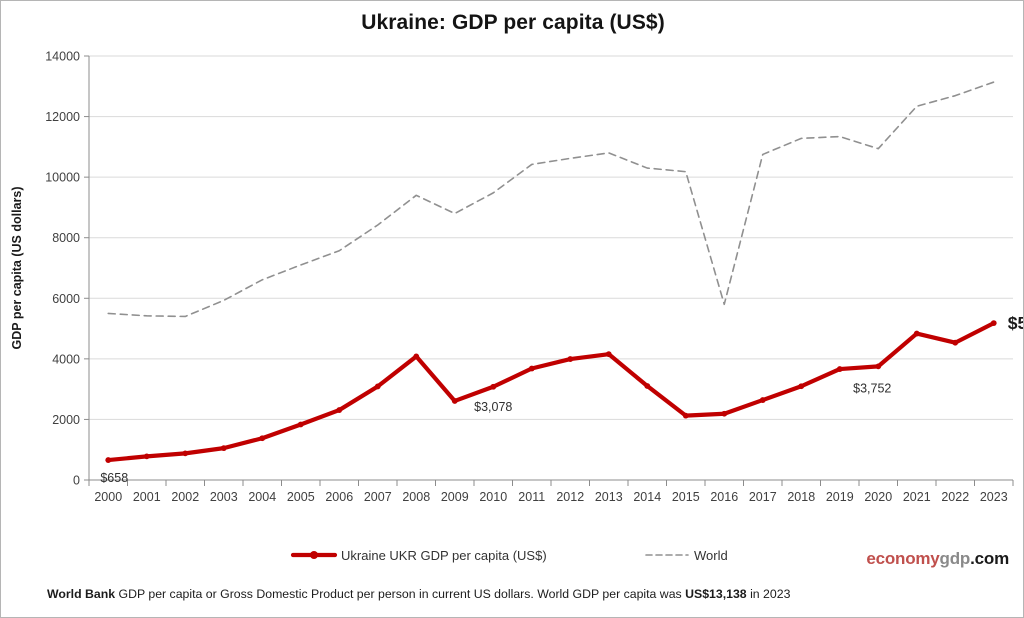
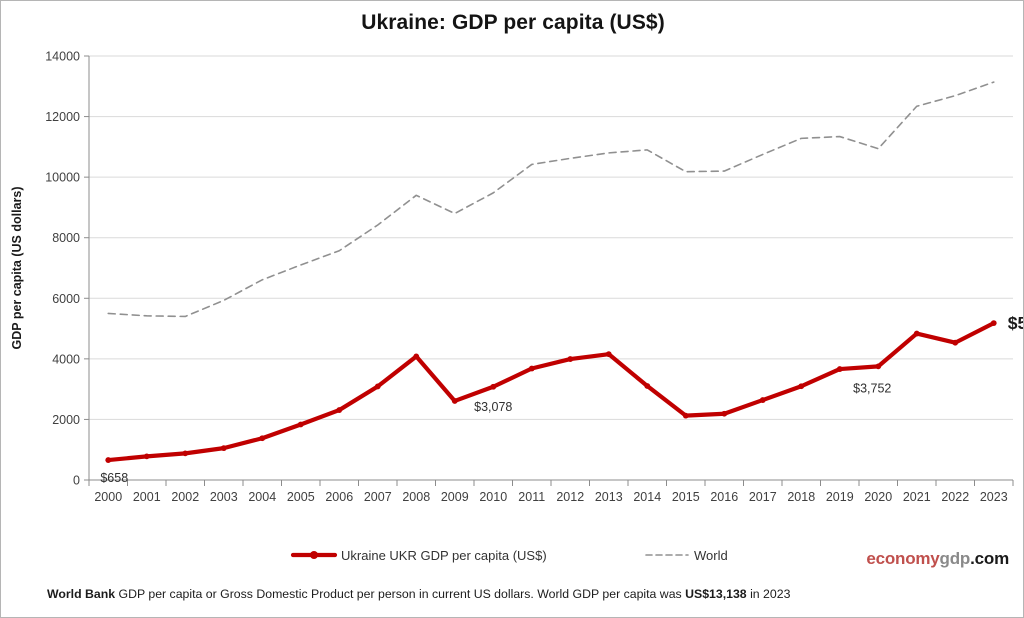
World/2014: 10300 -> 10900
World/2016: 5800 -> 10200
